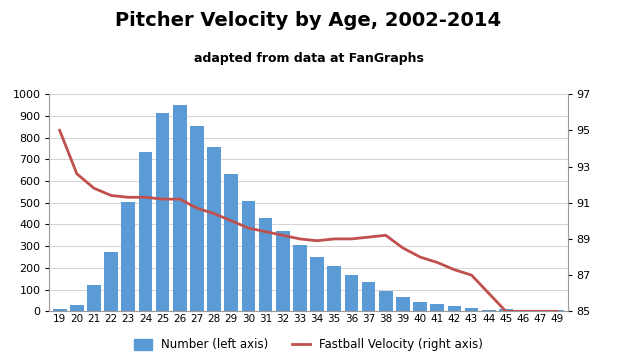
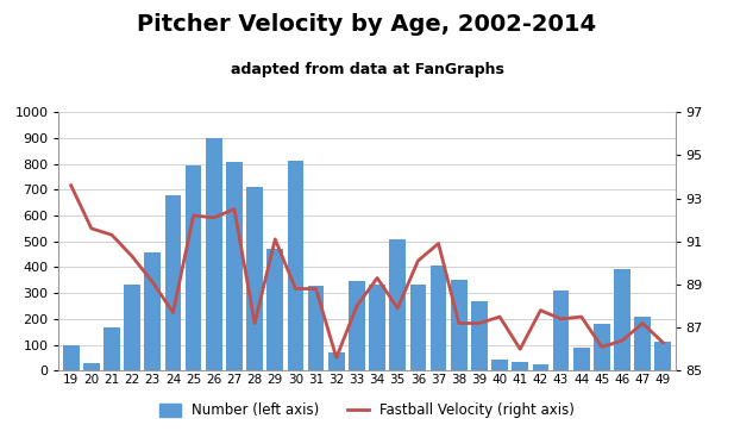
Number (left axis)/19: 10 -> 100
Fastball Velocity (right axis)/19: 95.0 -> 93.6
Fastball Velocity (right axis)/20: 92.6 -> 91.6
Number (left axis)/21: 120 -> 165
Fastball Velocity (right axis)/21: 91.8 -> 91.3
Number (left axis)/22: 275 -> 335
Fastball Velocity (right axis)/22: 91.4 -> 90.3
Number (left axis)/23: 505 -> 455
Fastball Velocity (right axis)/23: 91.3 -> 89.1
Number (left axis)/24: 735 -> 680
Fastball Velocity (right axis)/24: 91.3 -> 87.7
Number (left axis)/25: 915 -> 795
Fastball Velocity (right axis)/25: 91.2 -> 92.2
Number (left axis)/26: 950 -> 900
Fastball Velocity (right axis)/26: 91.2 -> 92.1
Number (left axis)/27: 855 -> 805
Fastball Velocity (right axis)/27: 90.7 -> 92.5
Number (left axis)/28: 755 -> 710
Fastball Velocity (right axis)/28: 90.4 -> 87.2
Number (left axis)/29: 630 -> 470
Fastball Velocity (right axis)/29: 90.0 -> 91.1
Number (left axis)/30: 510 -> 810
Fastball Velocity (right axis)/30: 89.6 -> 88.8
Number (left axis)/31: 430 -> 330
Fastball Velocity (right axis)/31: 89.4 -> 88.8
Number (left axis)/32: 370 -> 70
Fastball Velocity (right axis)/32: 89.2 -> 85.6
Number (left axis)/33: 305 -> 345
Fastball Velocity (right axis)/33: 89.0 -> 88.0
Number (left axis)/34: 250 -> 335
Fastball Velocity (right axis)/34: 88.9 -> 89.3
Number (left axis)/35: 210 -> 510
Fastball Velocity (right axis)/35: 89.0 -> 87.9
Number (left axis)/36: 165 -> 335
Fastball Velocity (right axis)/36: 89.0 -> 90.1
Number (left axis)/37: 135 -> 405
Fastball Velocity (right axis)/37: 89.1 -> 90.9
Number (left axis)/38: 95 -> 350
Fastball Velocity (right axis)/38: 89.2 -> 87.2
Number (left axis)/39: 68 -> 270
Fastball Velocity (right axis)/39: 88.5 -> 87.2
Fastball Velocity (right axis)/40: 88.0 -> 87.5
Fastball Velocity (right axis)/41: 87.7 -> 86.0
Fastball Velocity (right axis)/42: 87.3 -> 87.8
Number (left axis)/43: 15 -> 310
Fastball Velocity (right axis)/43: 87.0 -> 87.4
Number (left axis)/44: 5 -> 90
Fastball Velocity (right axis)/44: 86.0 -> 87.5
Number (left axis)/45: 10 -> 180
Fastball Velocity (right axis)/45: 85.0 -> 86.1
Number (left axis)/46: 8 -> 395
Fastball Velocity (right axis)/46: 85.0 -> 86.4
Number (left axis)/47: 7 -> 210
Fastball Velocity (right axis)/47: 85.0 -> 87.2
Number (left axis)/49: 5 -> 110
Fastball Velocity (right axis)/49: 85.0 -> 86.3
